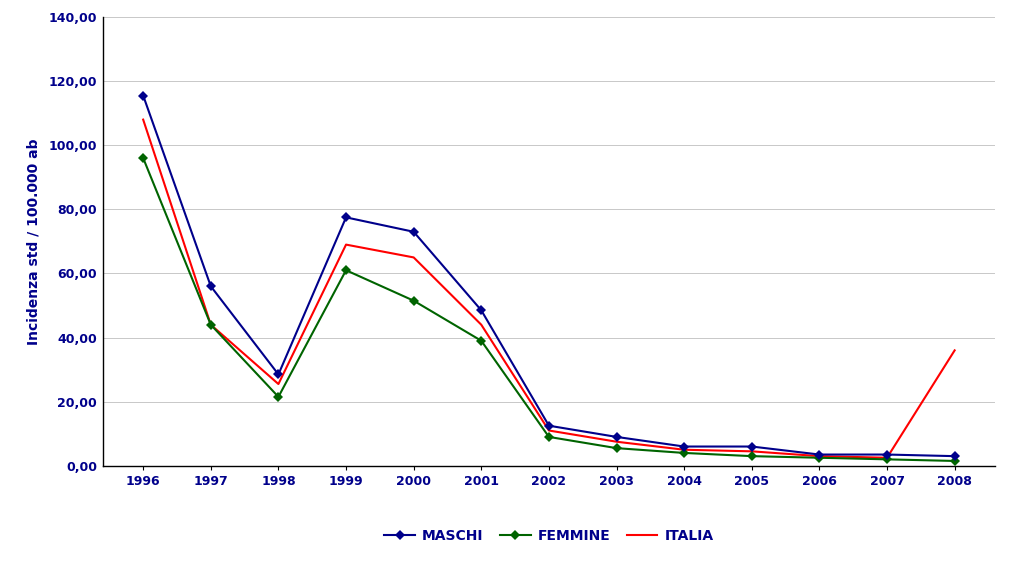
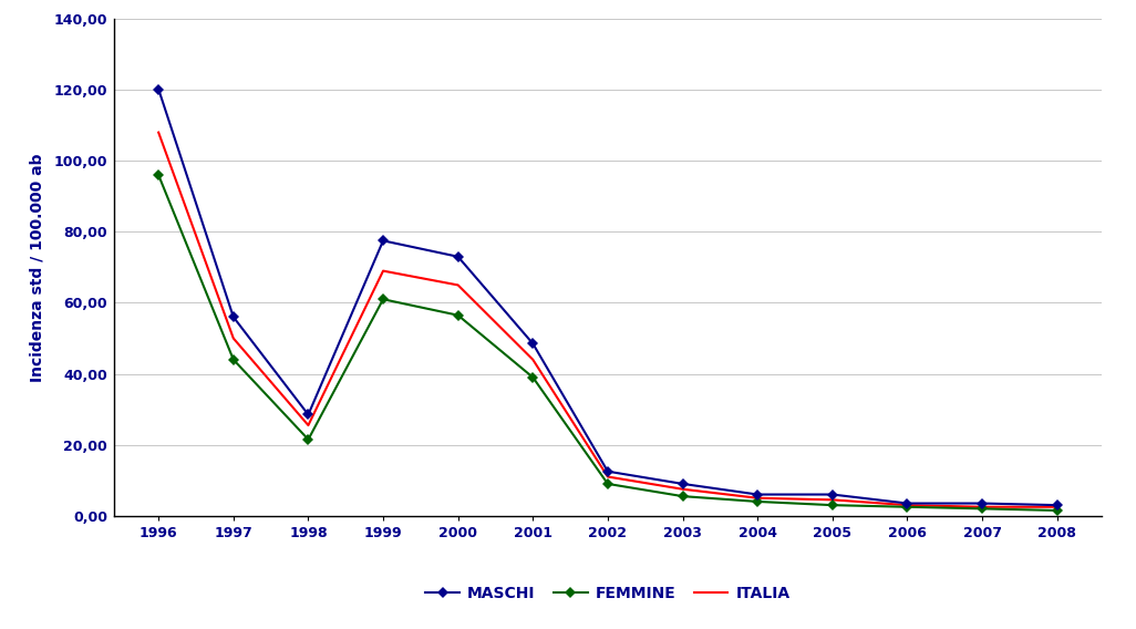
MASCHI/1996: 115,5 -> 120,2
ITALIA/1997: 44,0 -> 50,0
FEMMINE/2000: 51,5 -> 56,5
ITALIA/2008: 36,0 -> 2,5
